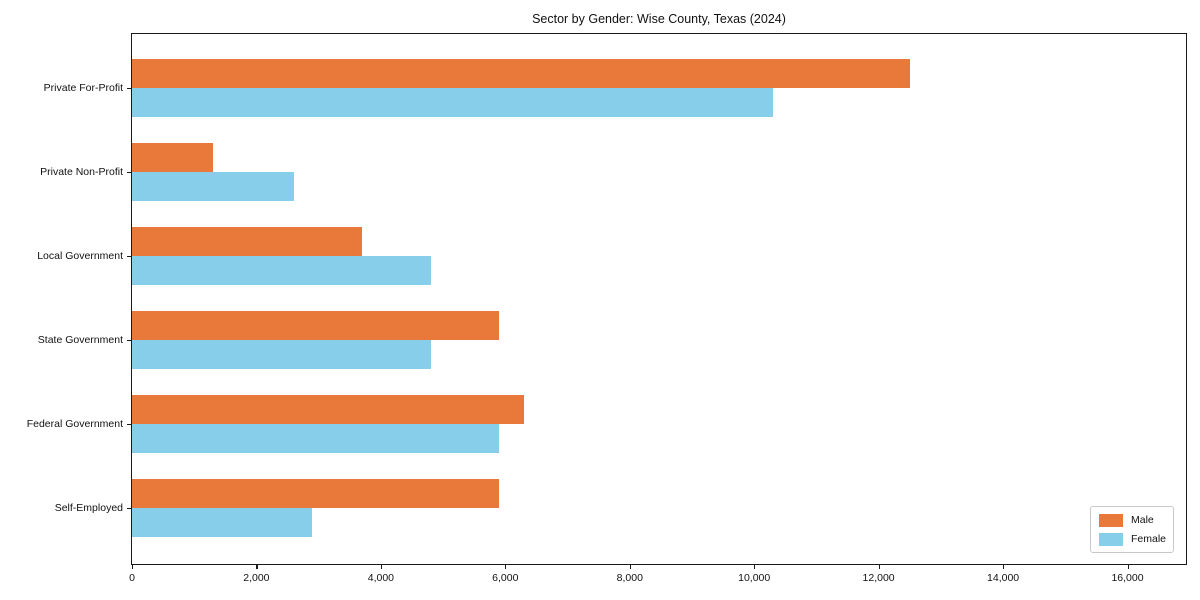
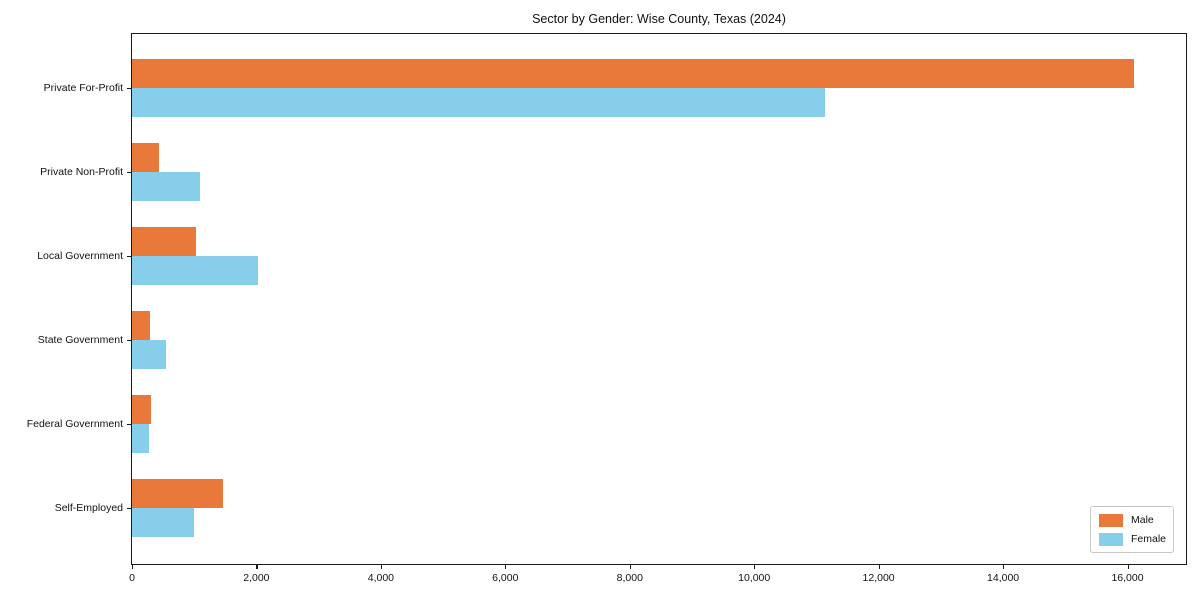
Male/Private For-Profit: 12500 -> 16100
Female/Private For-Profit: 10300 -> 11100
Male/Private Non-Profit: 1300 -> 400
Female/Private Non-Profit: 2600 -> 1100
Male/Local Government: 3700 -> 1000
Female/Local Government: 4800 -> 2000
Male/State Government: 5900 -> 300
Female/State Government: 4800 -> 600
Male/Federal Government: 6300 -> 300
Female/Federal Government: 5900 -> 300
Male/Self-Employed: 5900 -> 1500
Female/Self-Employed: 2900 -> 1000
